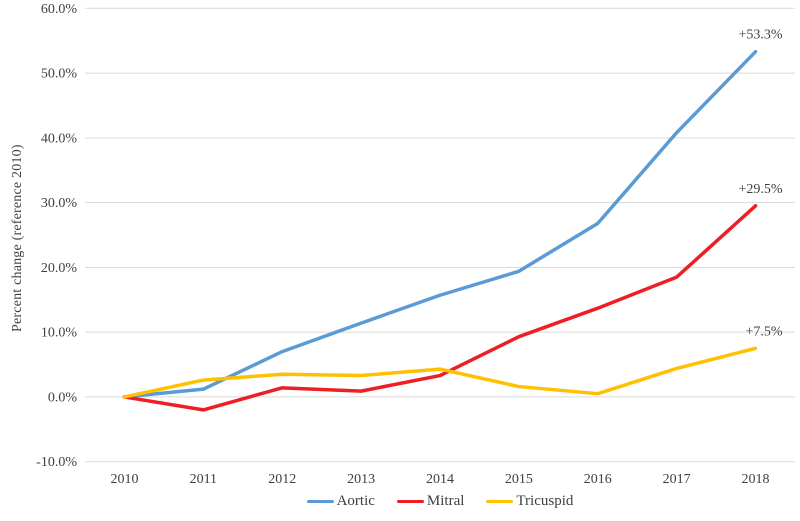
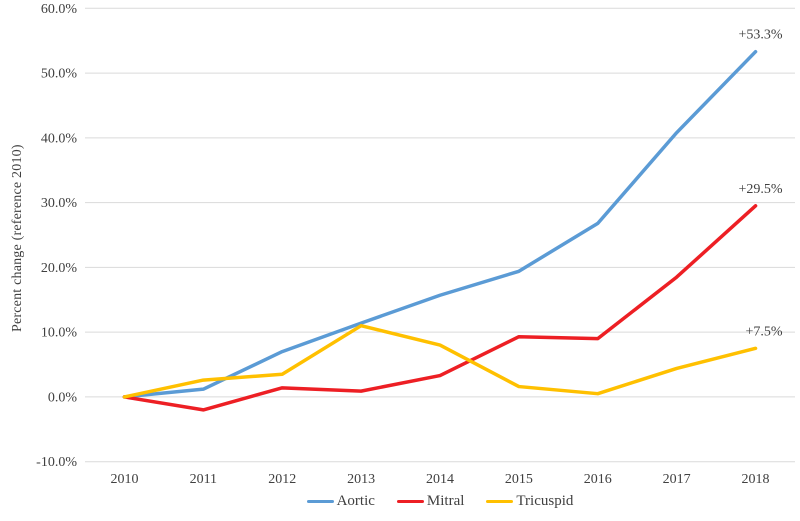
Tricuspid/2013: 3% -> 11%
Tricuspid/2014: 4% -> 8%
Mitral/2016: 14% -> 9%
